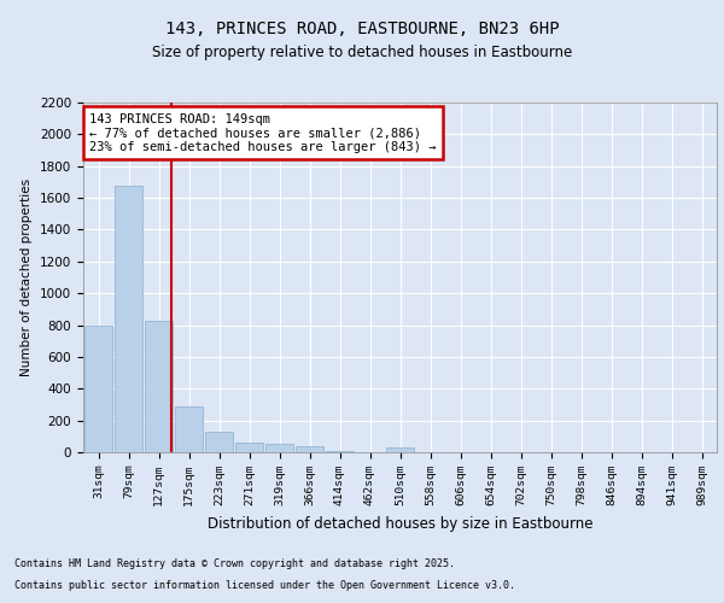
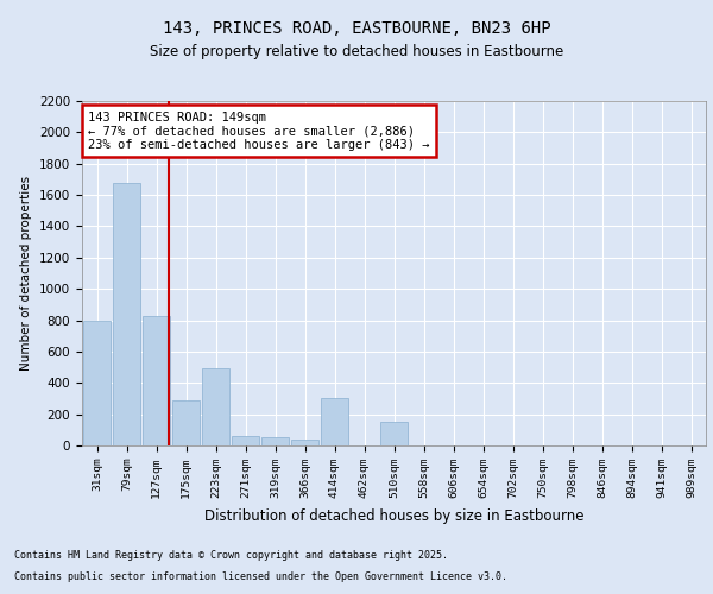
223sqm: 130 -> 490
414sqm: 10 -> 300
510sqm: 30 -> 150
